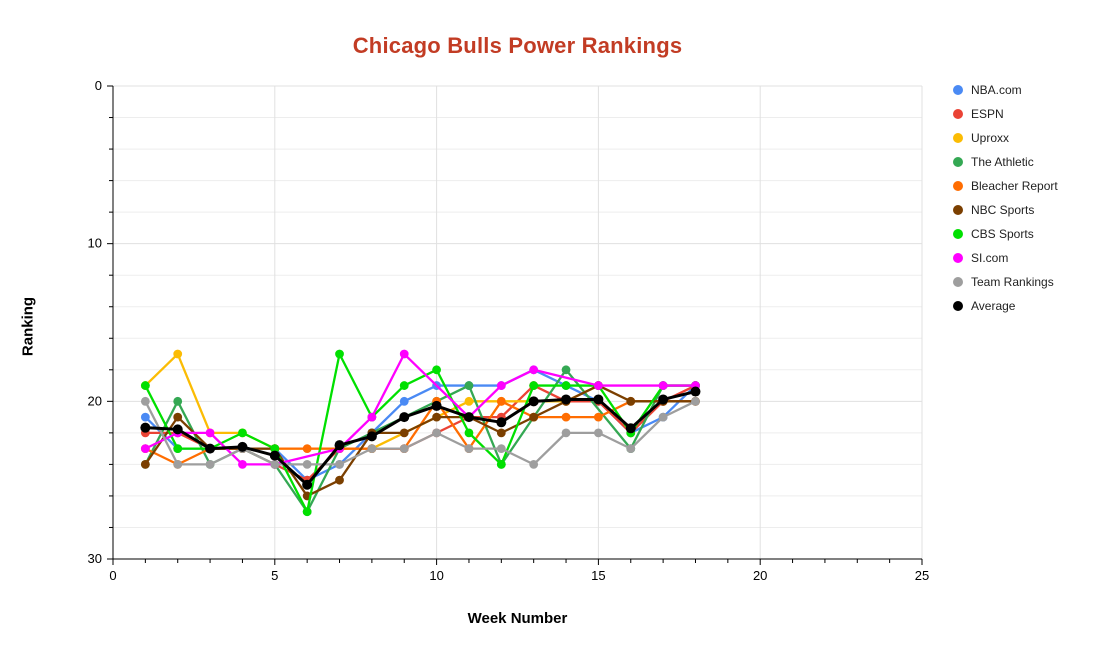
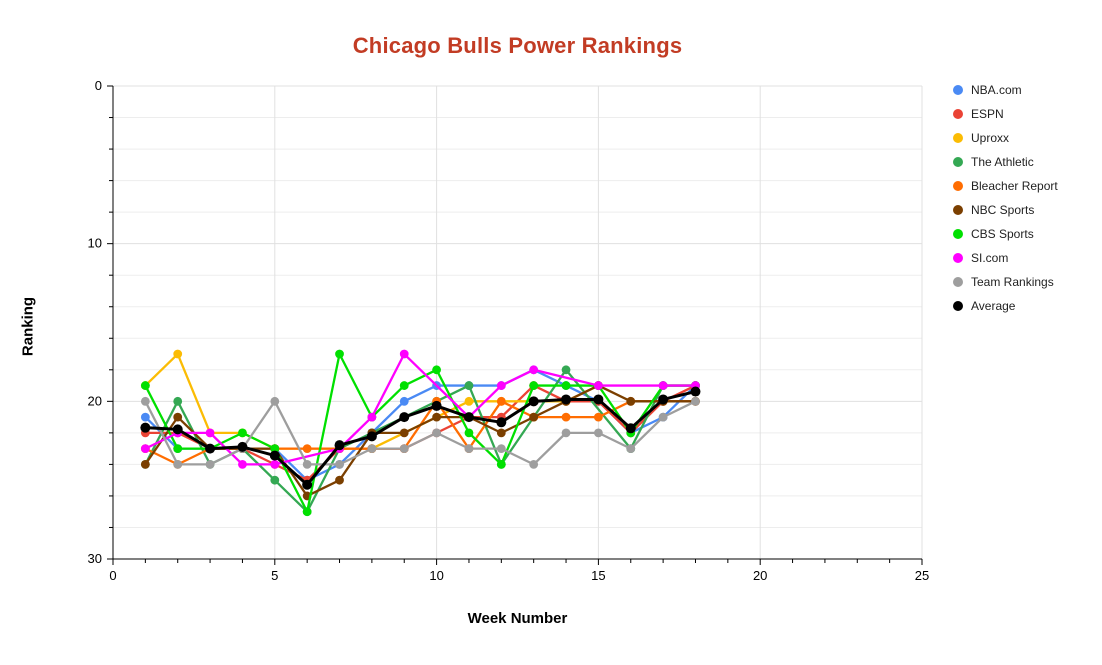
The Athletic/5: 24 -> 25
Team Rankings/5: 24 -> 20
